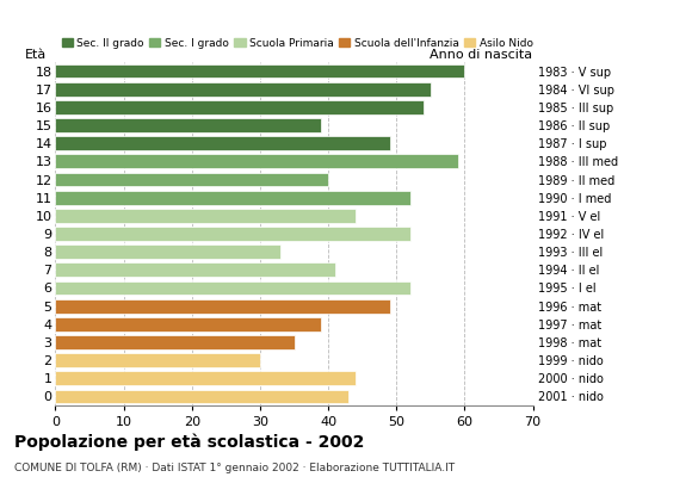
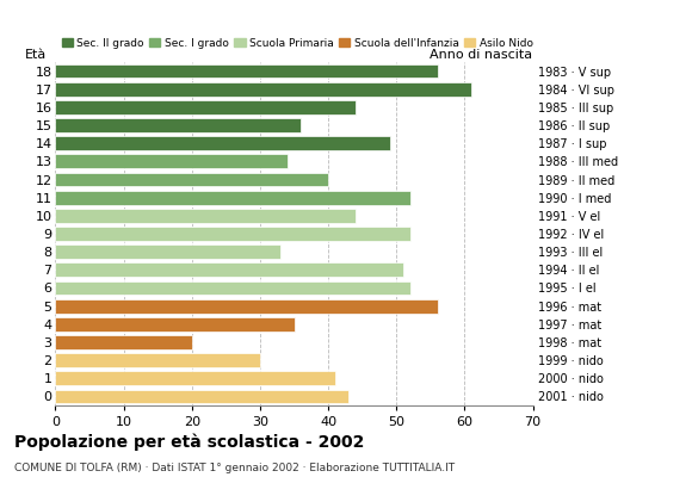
18: 60 -> 56
17: 55 -> 61
16: 54 -> 44
15: 39 -> 36
13: 59 -> 34
7: 41 -> 51
5: 49 -> 56
4: 39 -> 35
3: 35 -> 20
1: 44 -> 41
